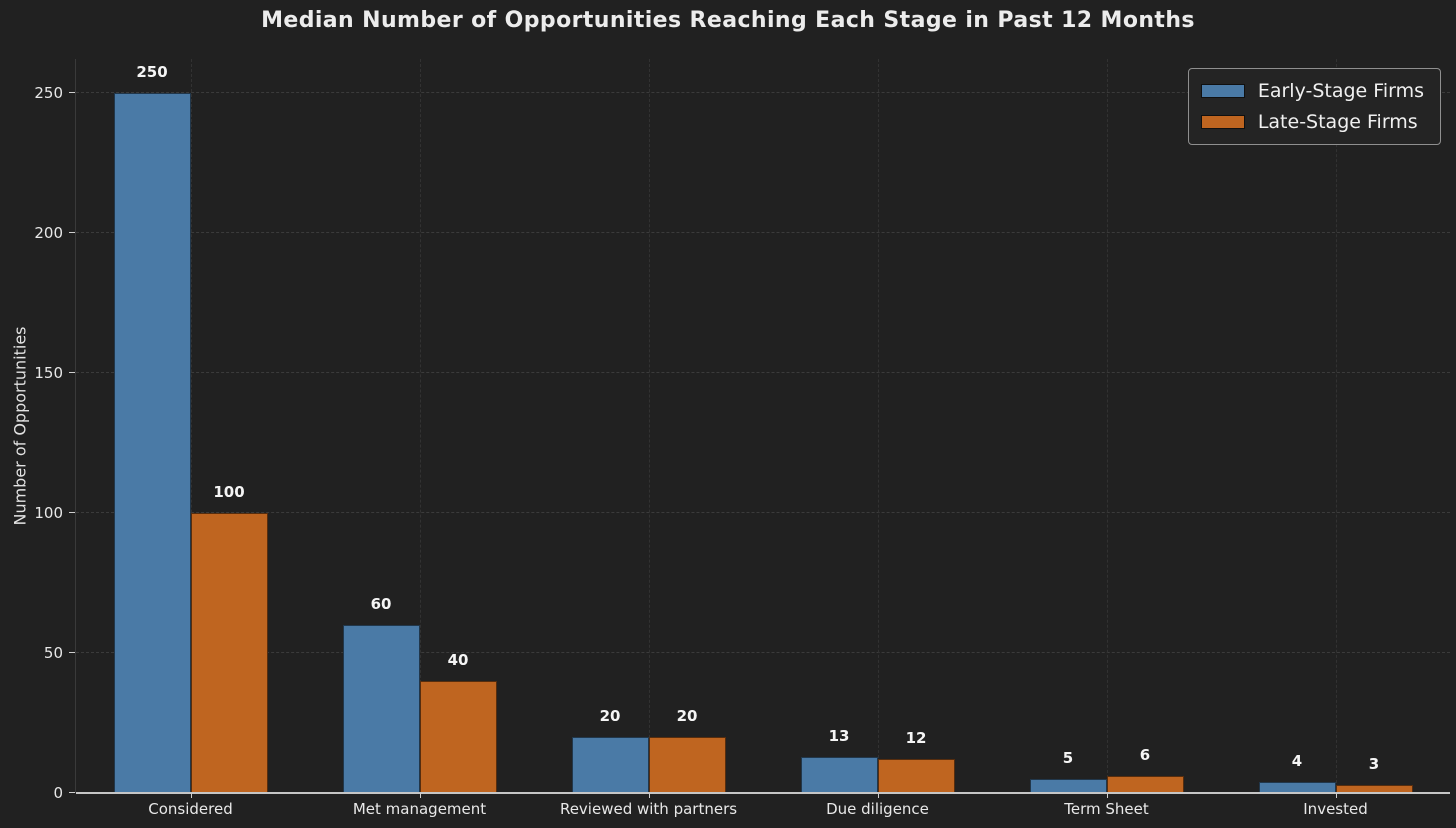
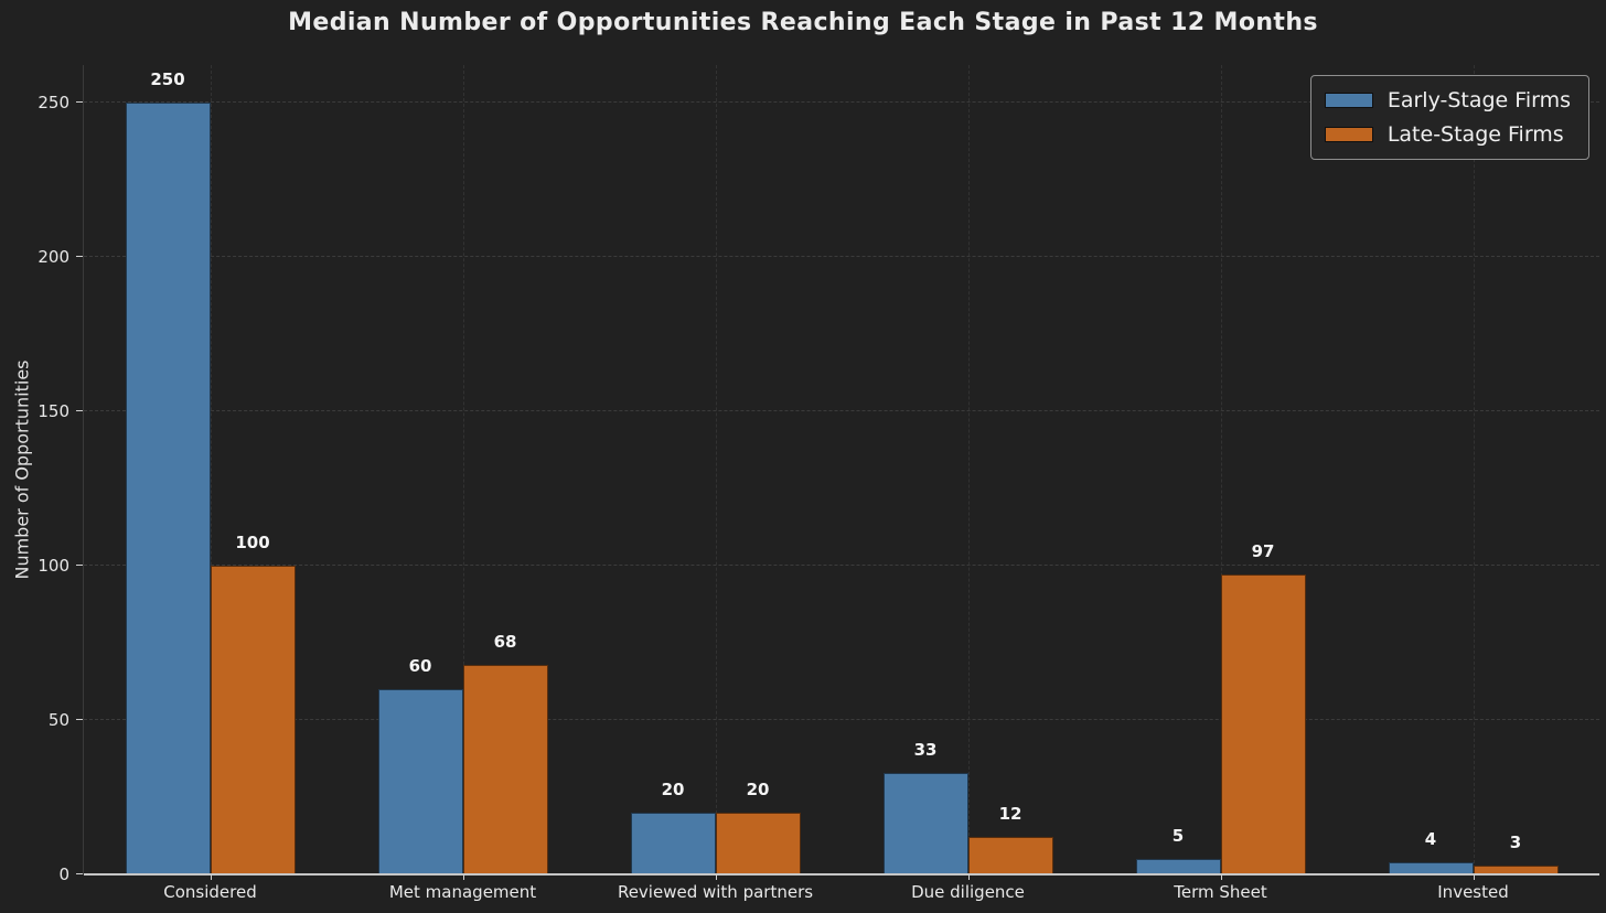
Late-Stage Firms/Met management: 40 -> 68
Early-Stage Firms/Due diligence: 13 -> 33
Late-Stage Firms/Term Sheet: 6 -> 97
